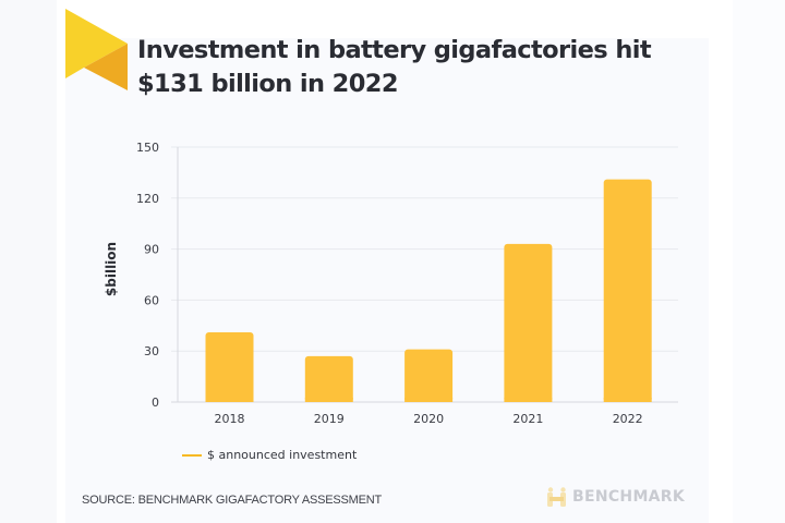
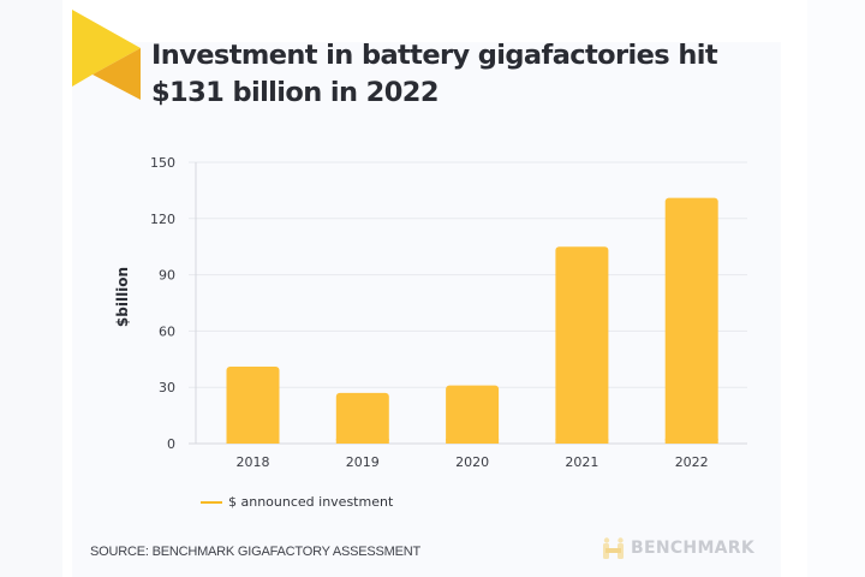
2021: 93 -> 105
